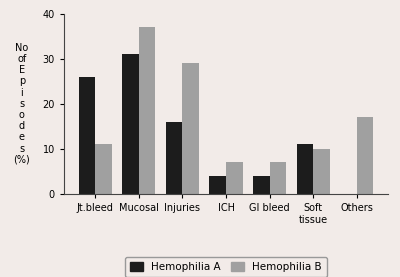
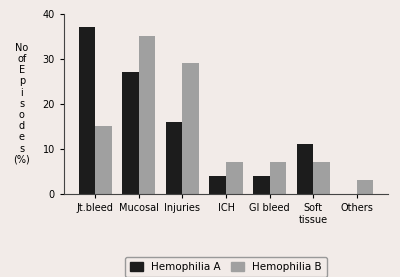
Hemophilia A/Jt.bleed: 26 -> 37
Hemophilia B/Jt.bleed: 11 -> 15
Hemophilia A/Mucosal: 31 -> 27
Hemophilia B/Mucosal: 37 -> 35
Hemophilia B/Soft tissue: 10 -> 7
Hemophilia B/Others: 17 -> 3
